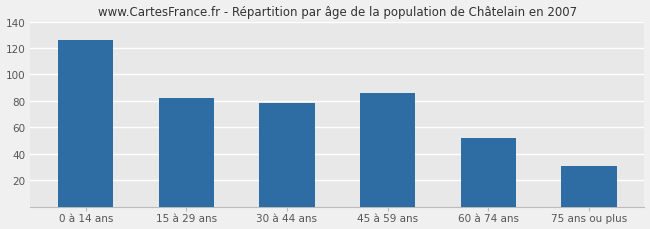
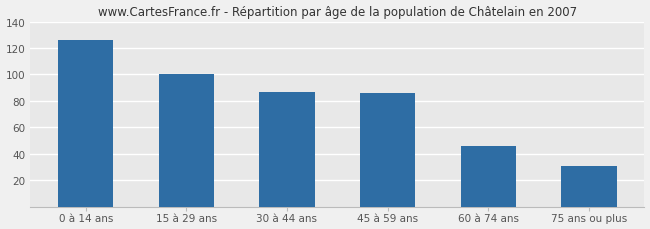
15 à 29 ans: 82 -> 100
30 à 44 ans: 78 -> 87
60 à 74 ans: 52 -> 46
